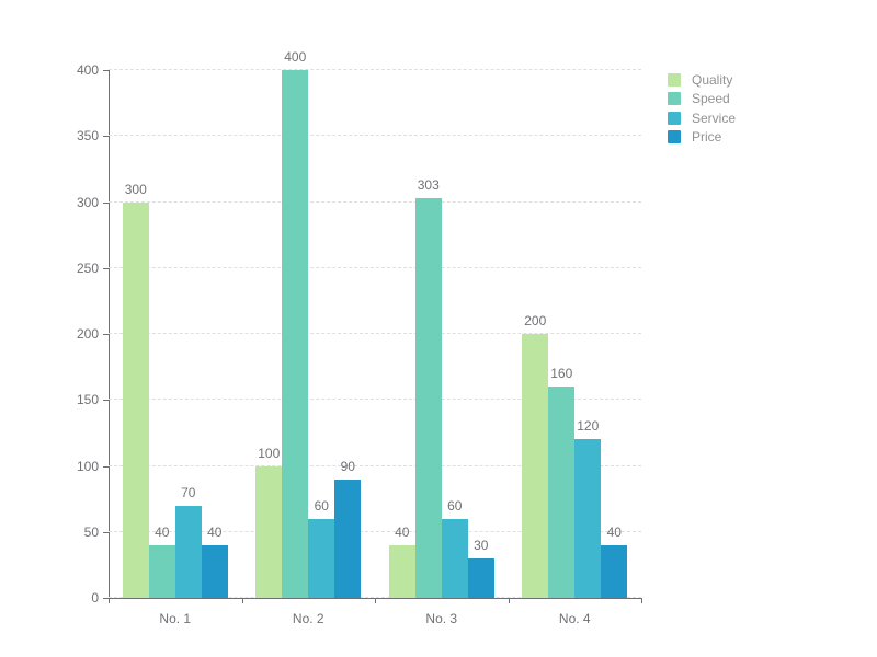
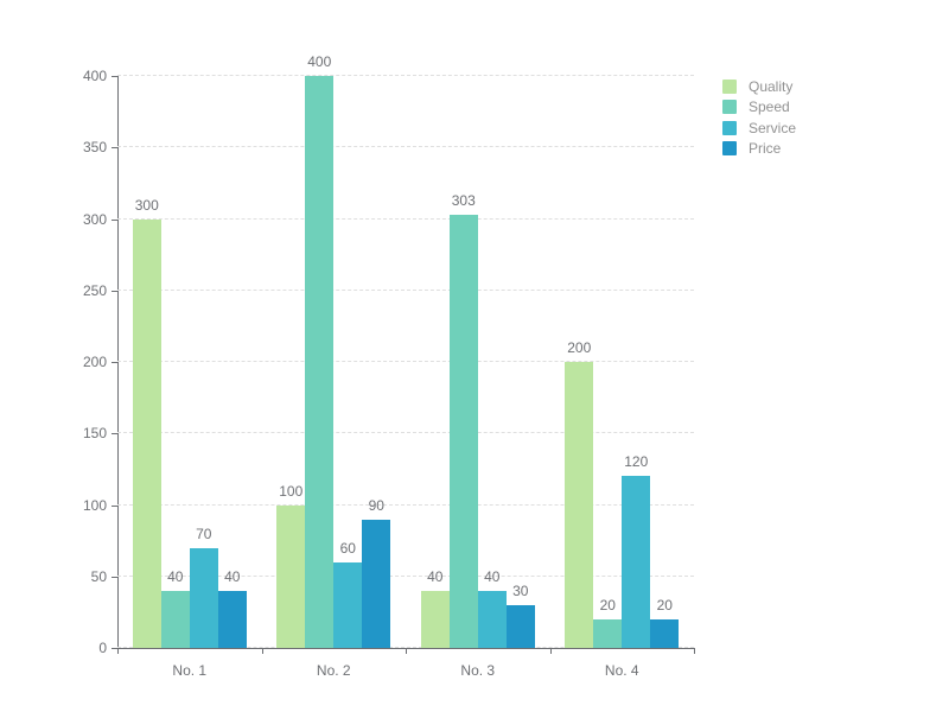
Service/No. 3: 60 -> 40
Speed/No. 4: 160 -> 20
Price/No. 4: 40 -> 20
